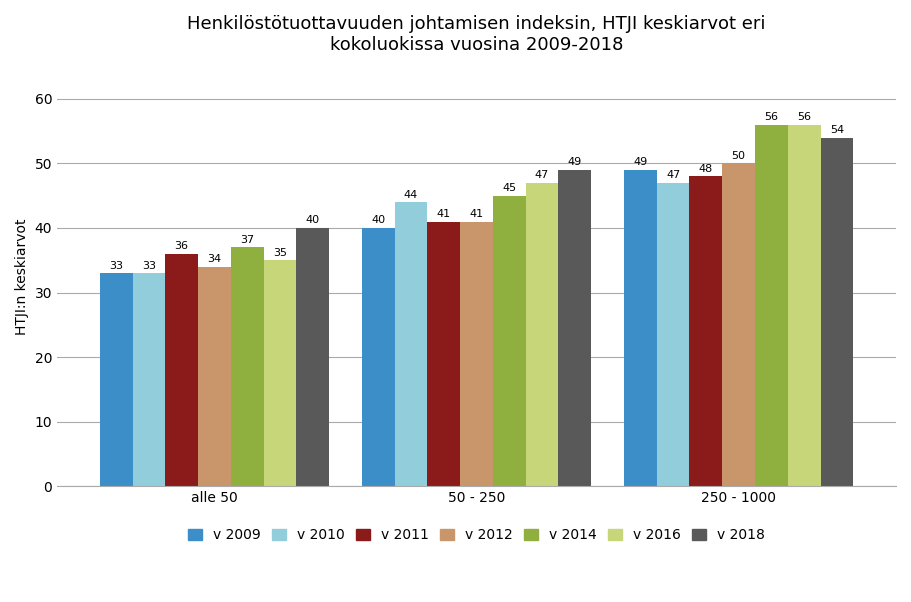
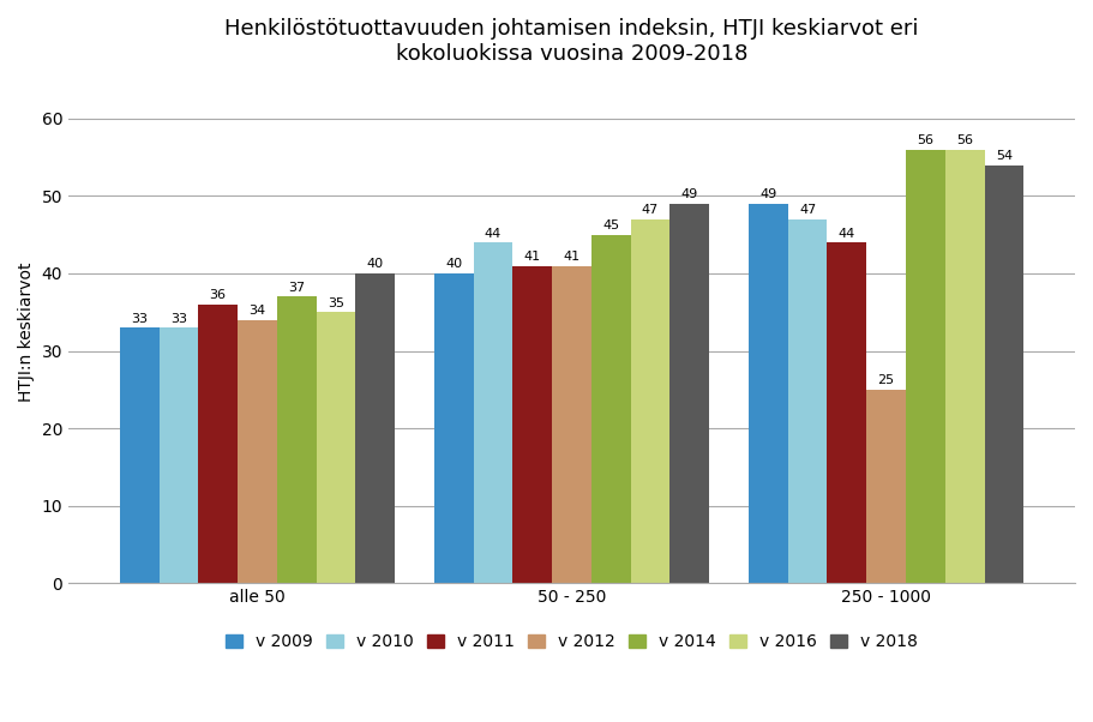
v 2011/250 - 1000: 48 -> 44
v 2012/250 - 1000: 50 -> 25
